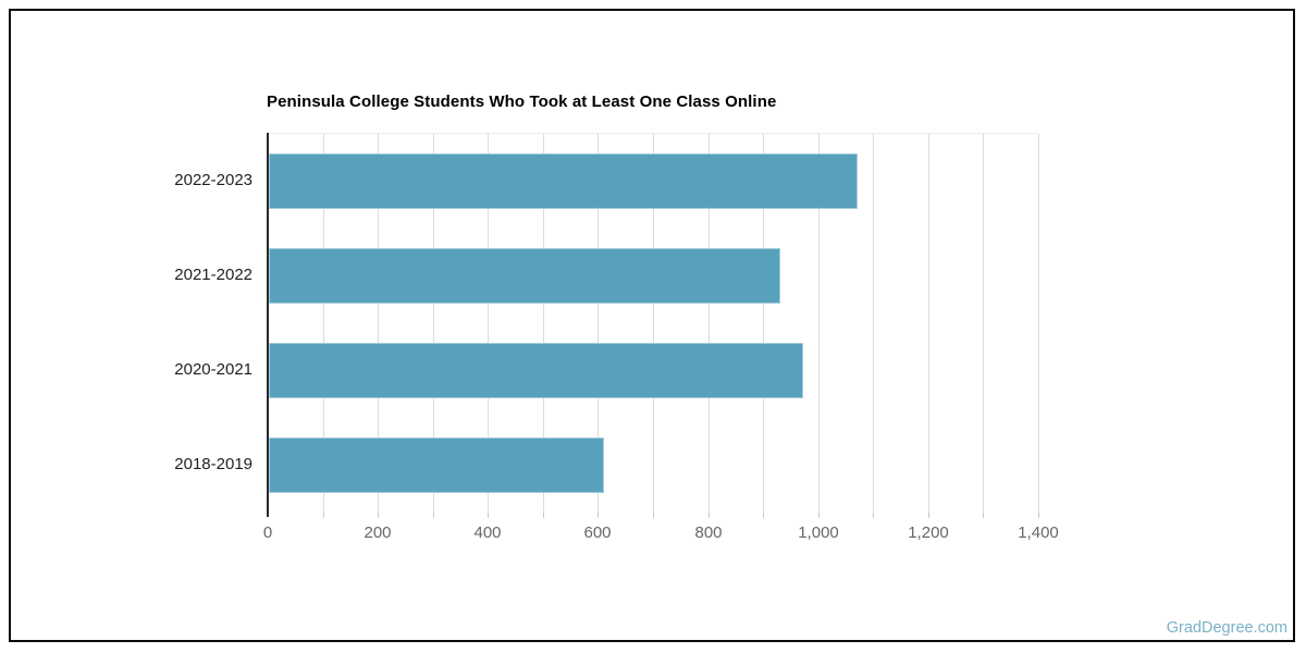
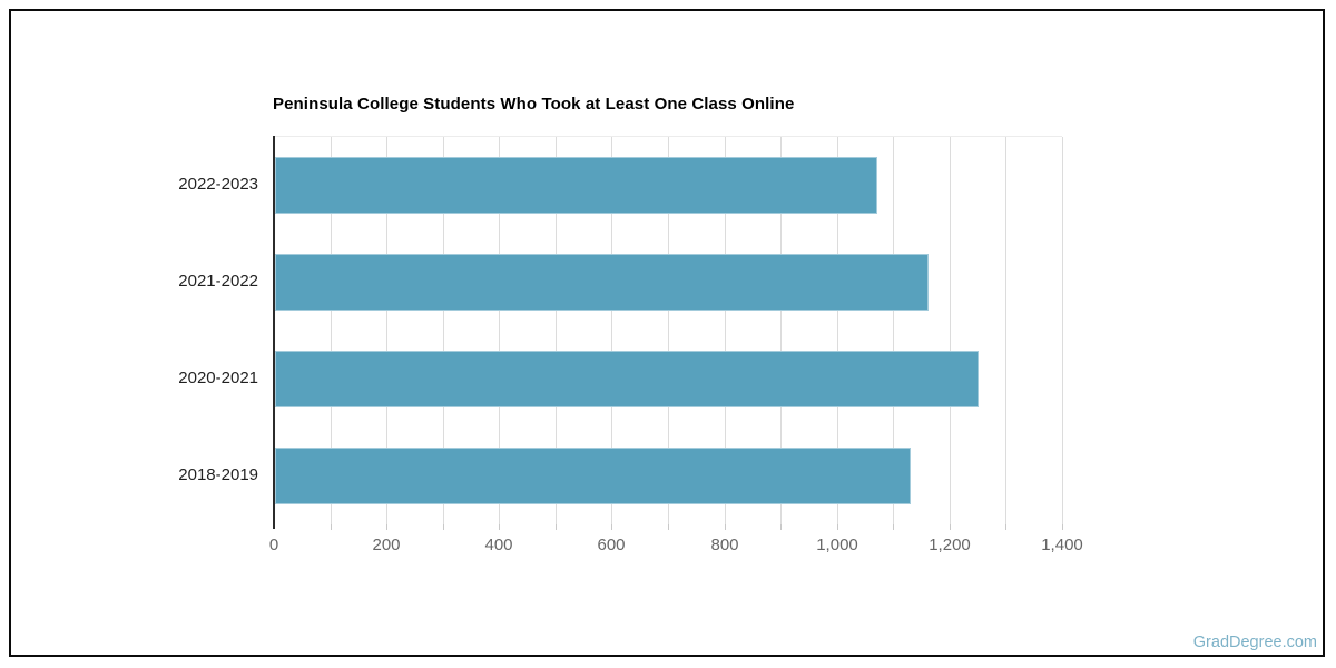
2021-2022: 930 -> 1160
2020-2021: 970 -> 1250
2018-2019: 610 -> 1130
